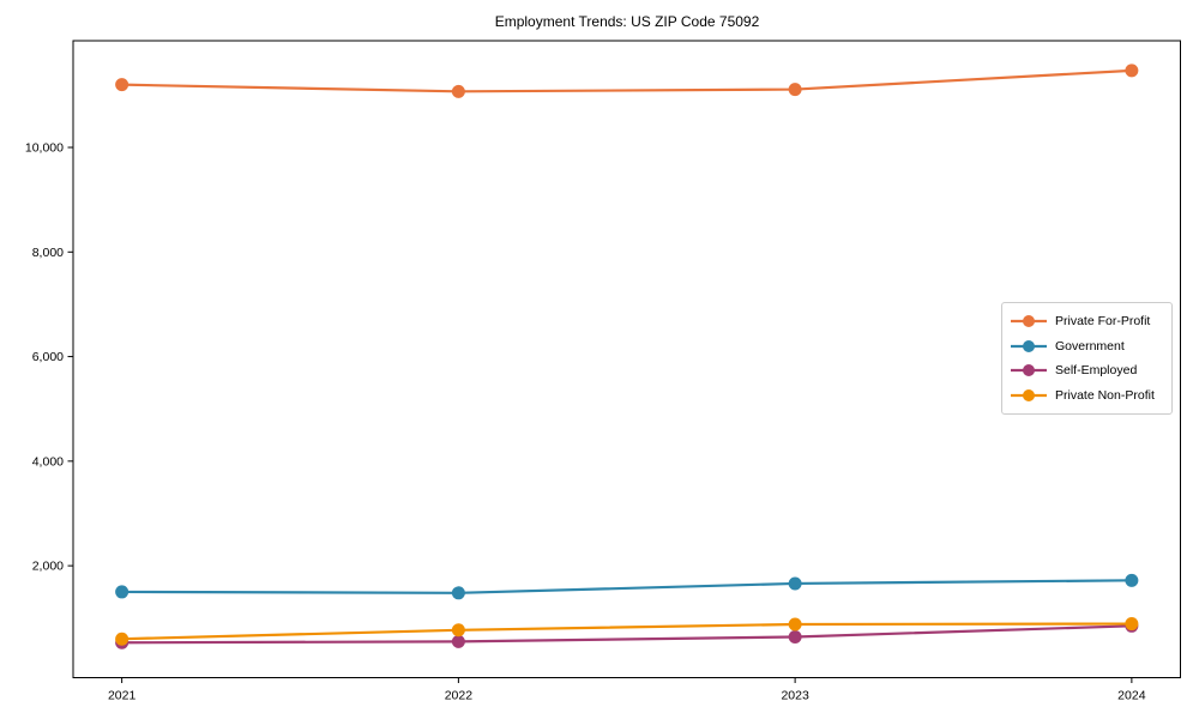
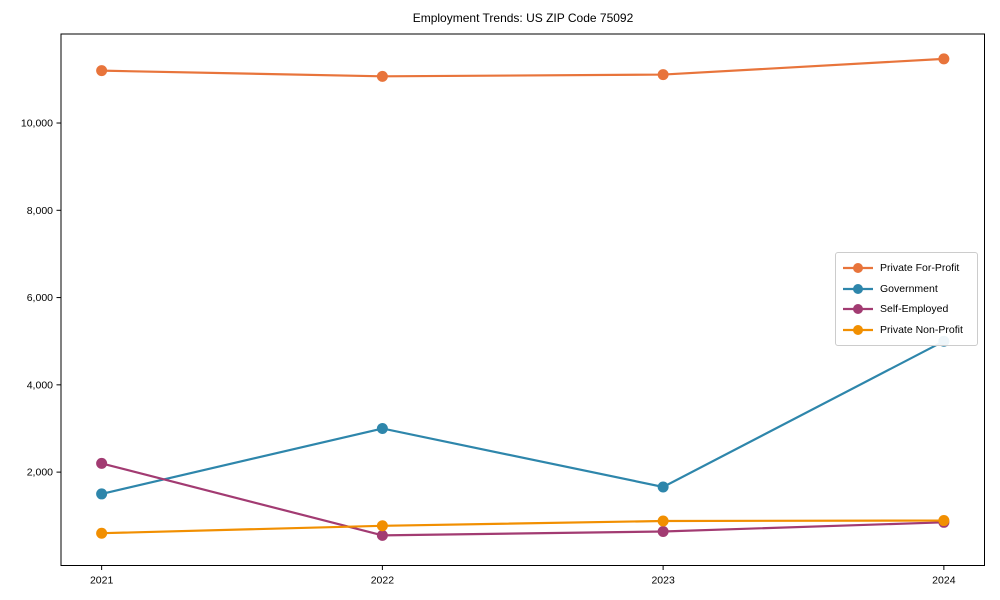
Self-Employed/2021: 500 -> 2200
Government/2022: 1500 -> 3000
Government/2024: 1700 -> 5000
